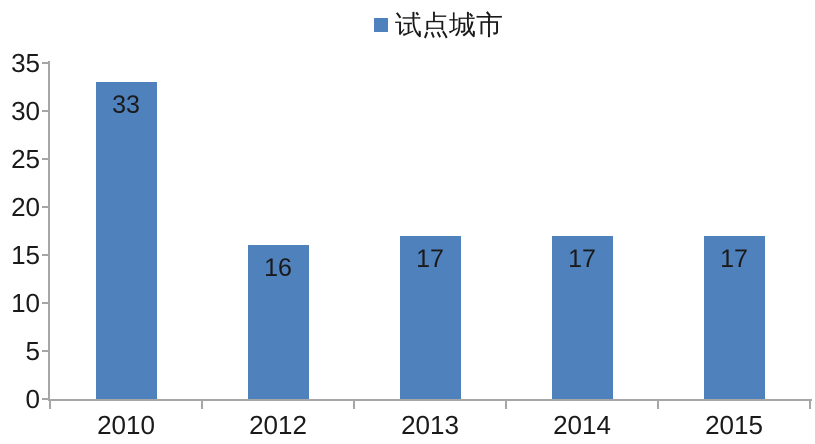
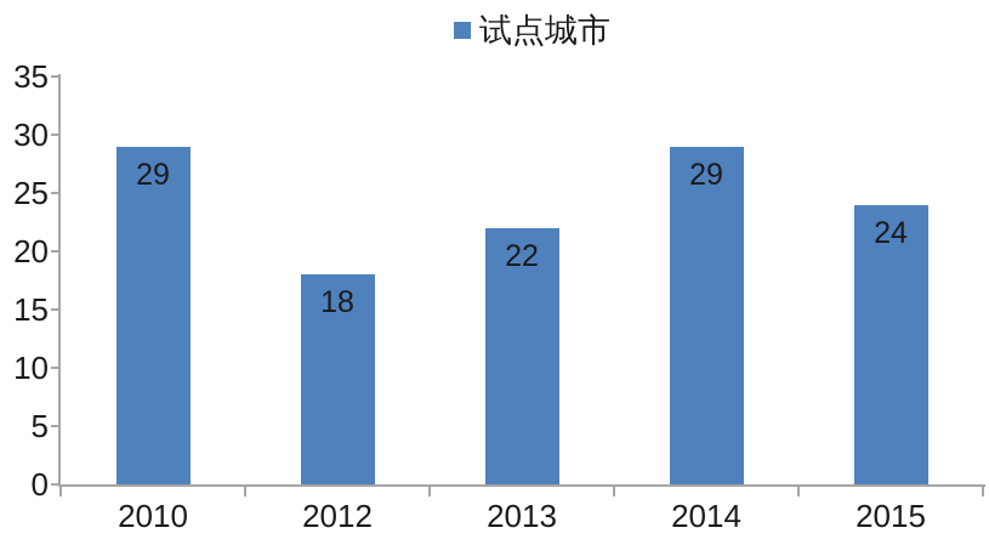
2010: 33 -> 29
2012: 16 -> 18
2013: 17 -> 22
2014: 17 -> 29
2015: 17 -> 24
